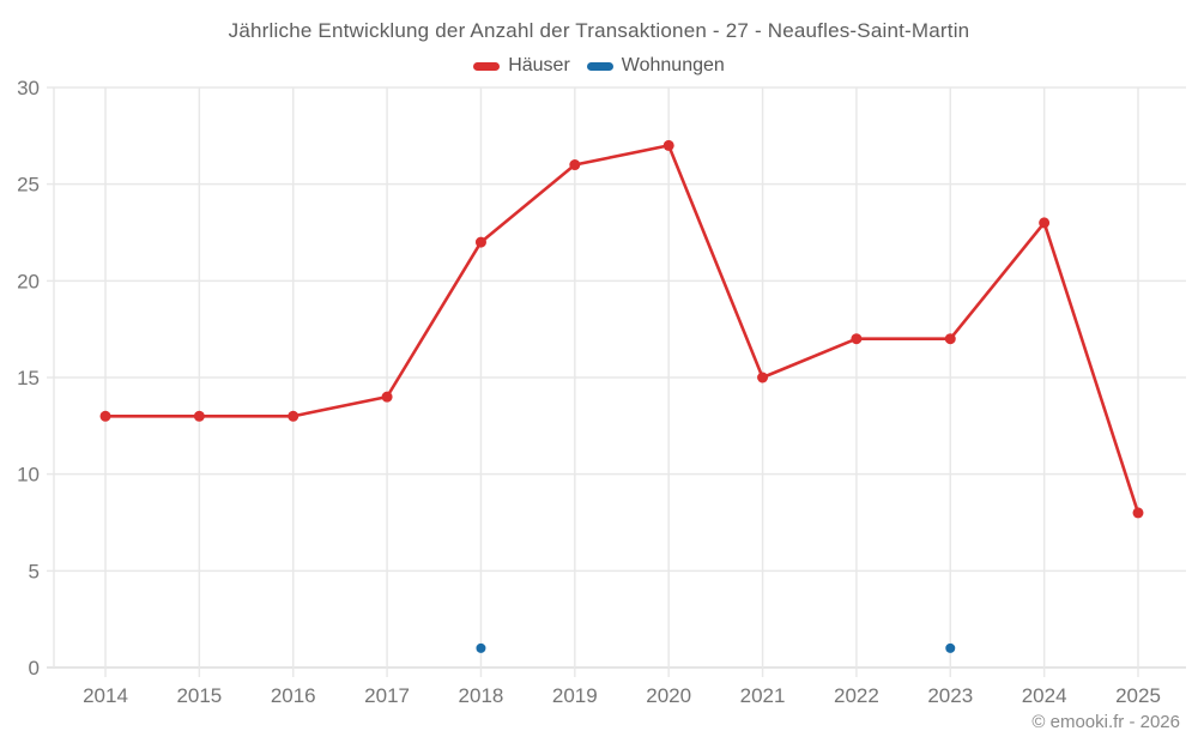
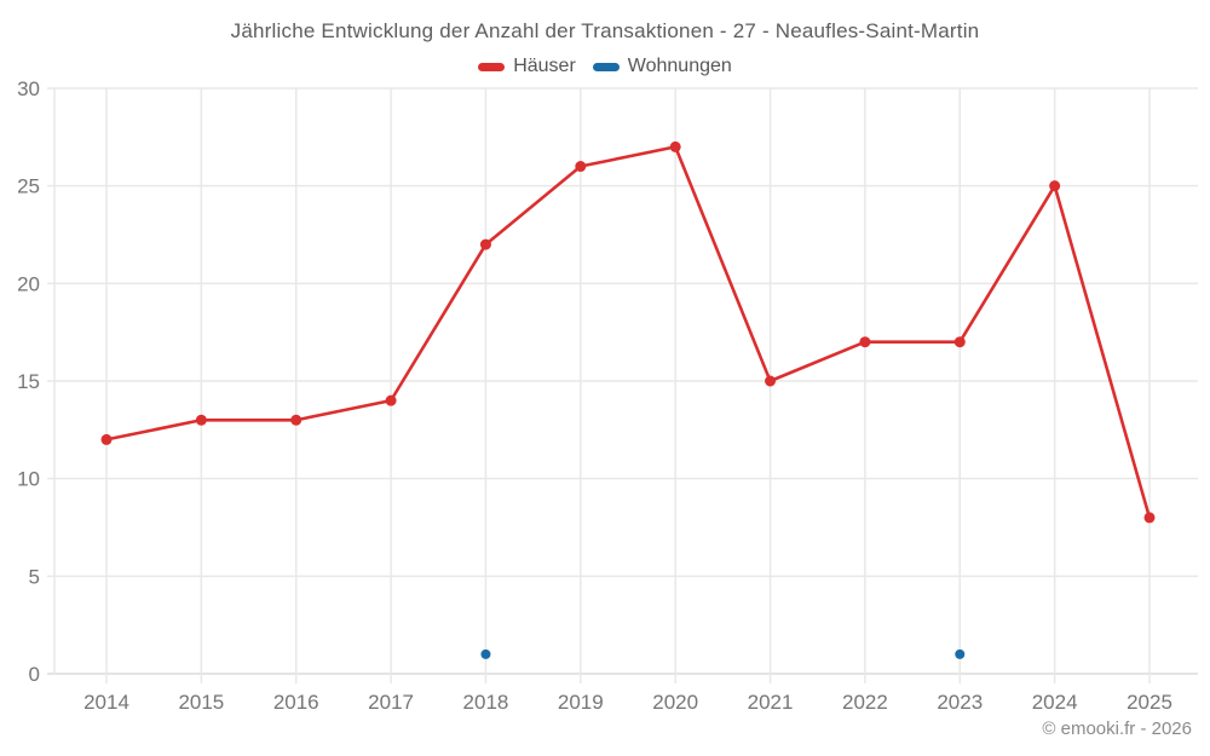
Häuser/2014: 13 -> 12
Häuser/2024: 23 -> 25
